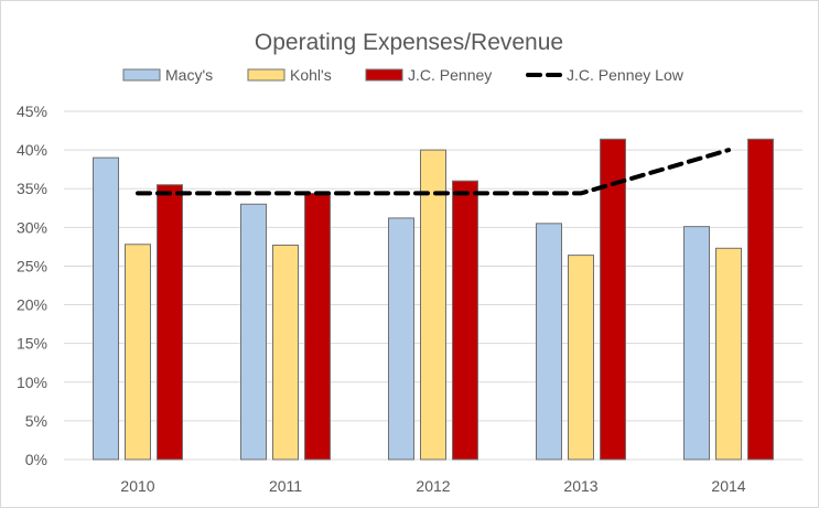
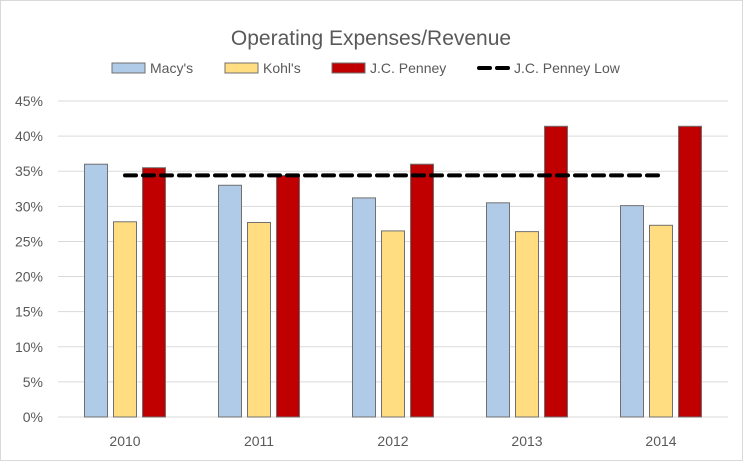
Macy's/2010: 39% -> 36%
Kohl's/2012: 40% -> 26%
J.C. Penney Low/2014: 40% -> 34%
